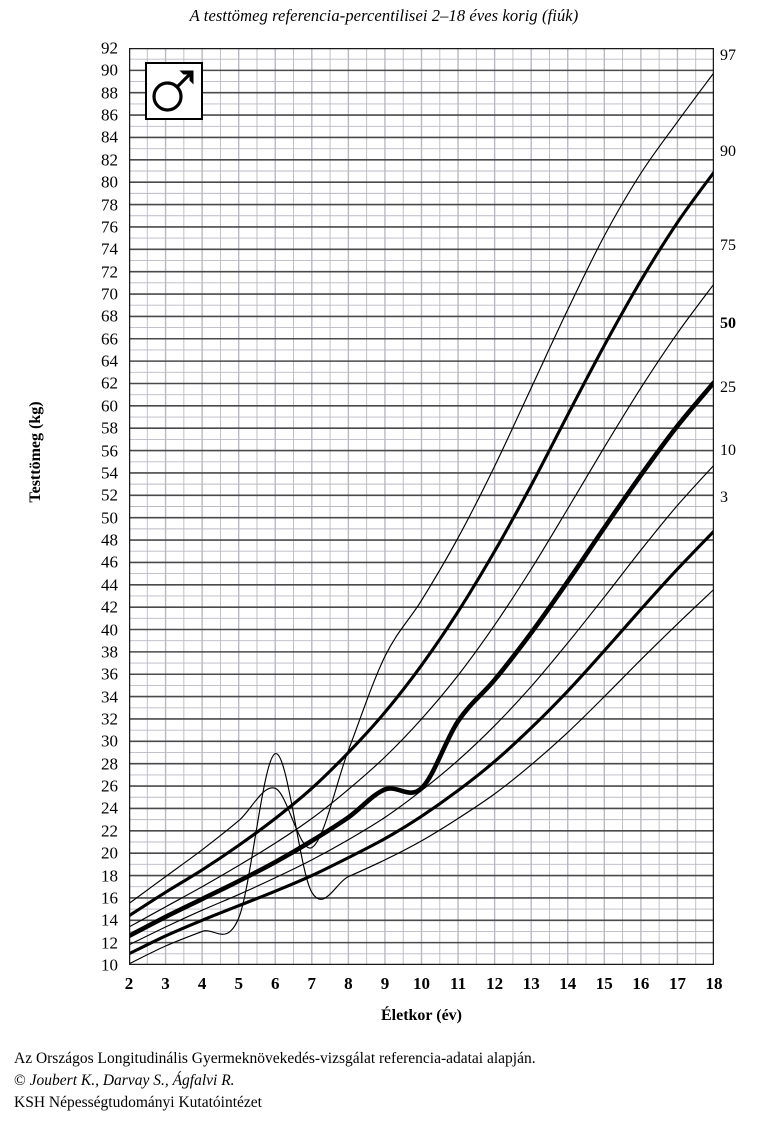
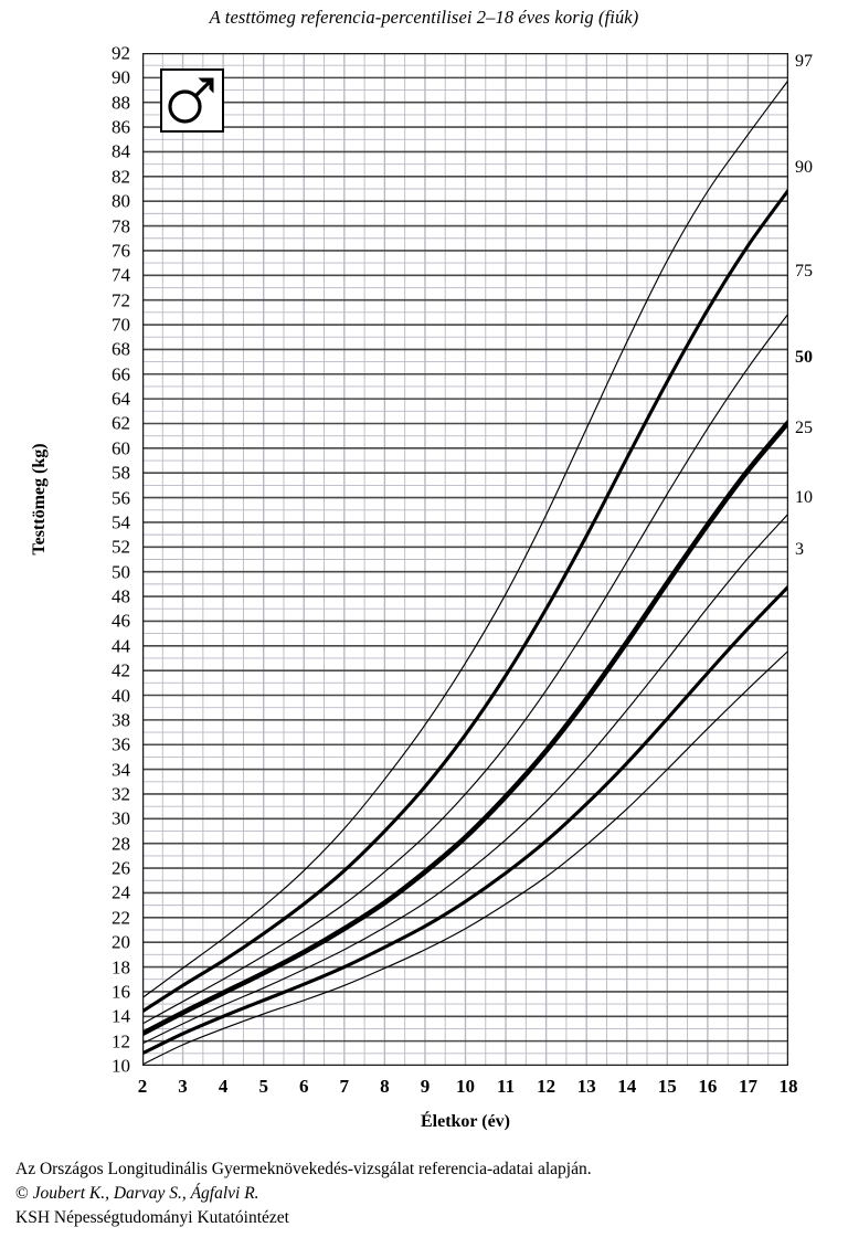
3/6: 28.9 -> 15.3
97/7: 20.5 -> 29.2
97/8: 29.2 -> 33.2
50/10: 25.8 -> 28.5
